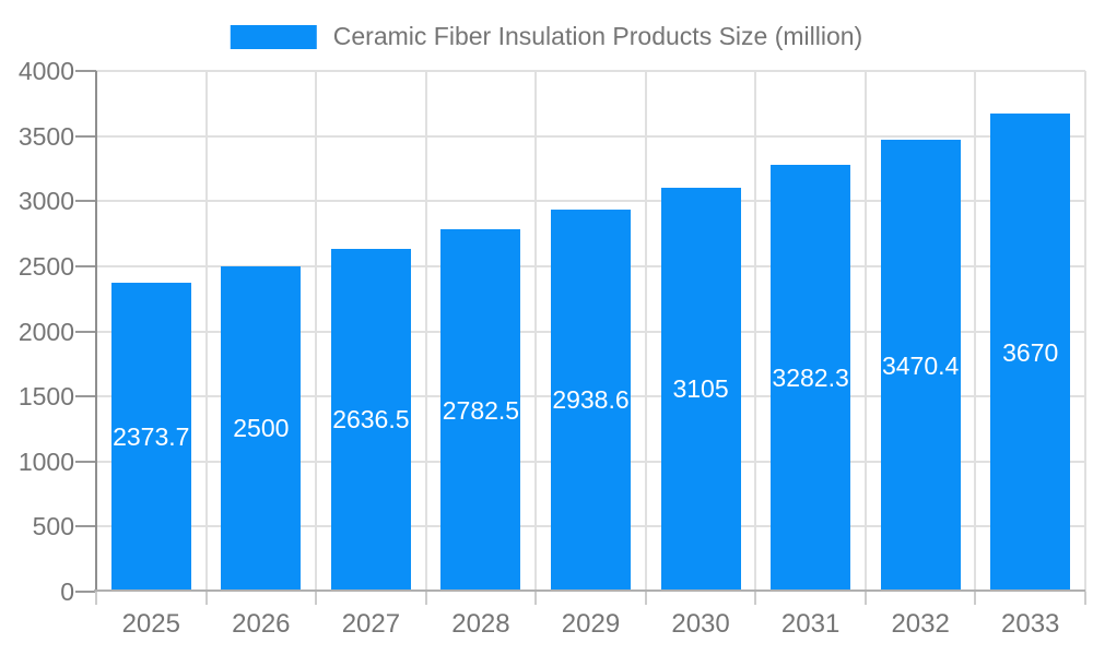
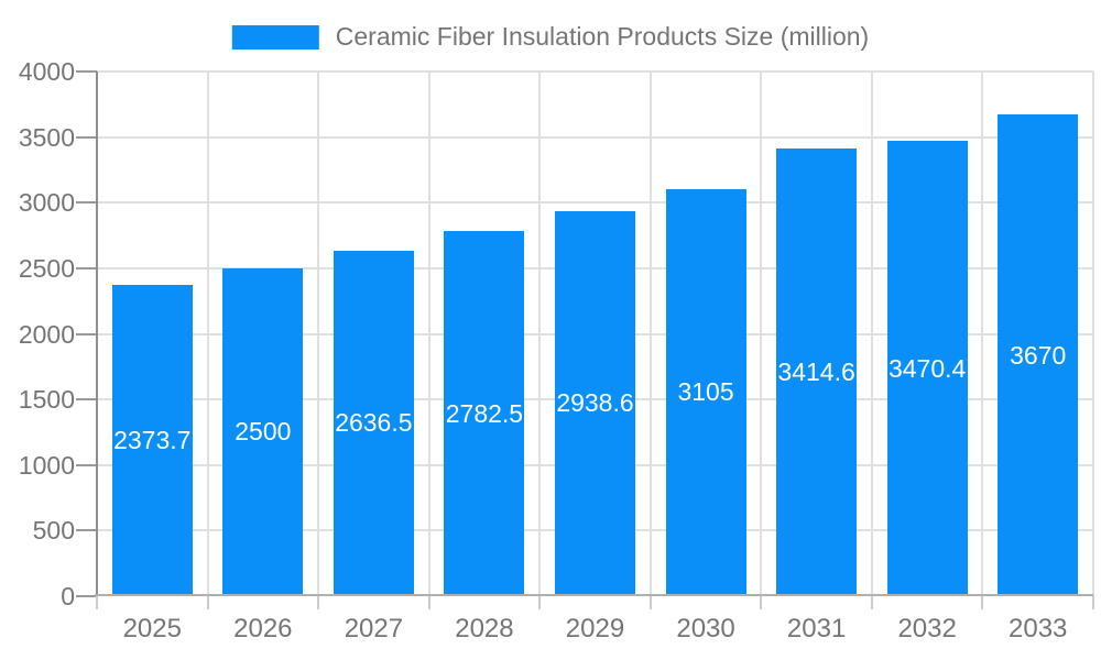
2031: 3282.3 -> 3414.6
